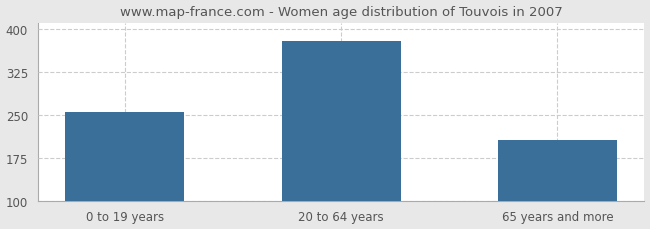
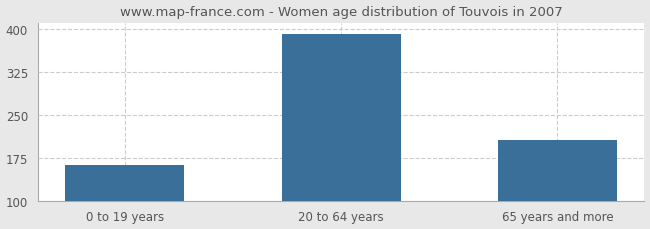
0 to 19 years: 254 -> 163
20 to 64 years: 378 -> 390
